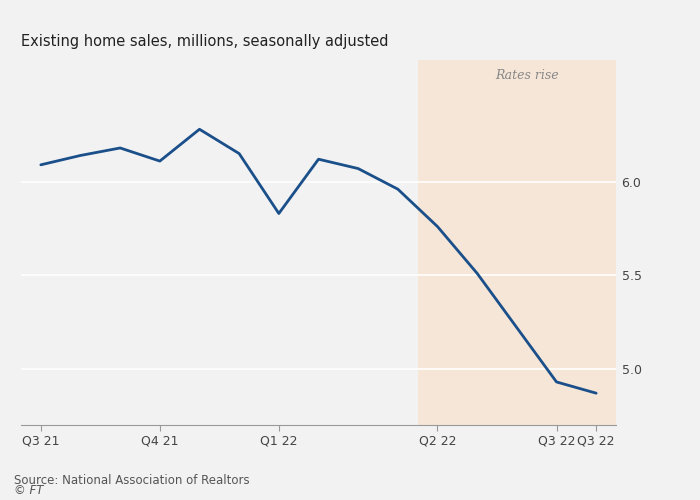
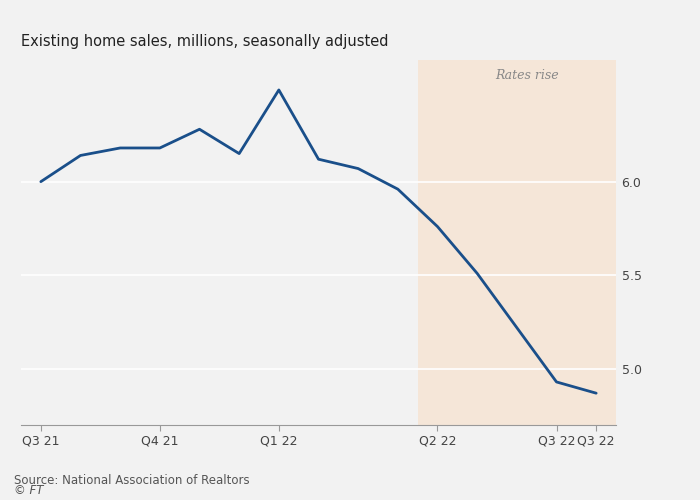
Q3 21: 6.09 -> 6.00
Q4 21: 6.11 -> 6.18
Q1 22: 5.83 -> 6.49
